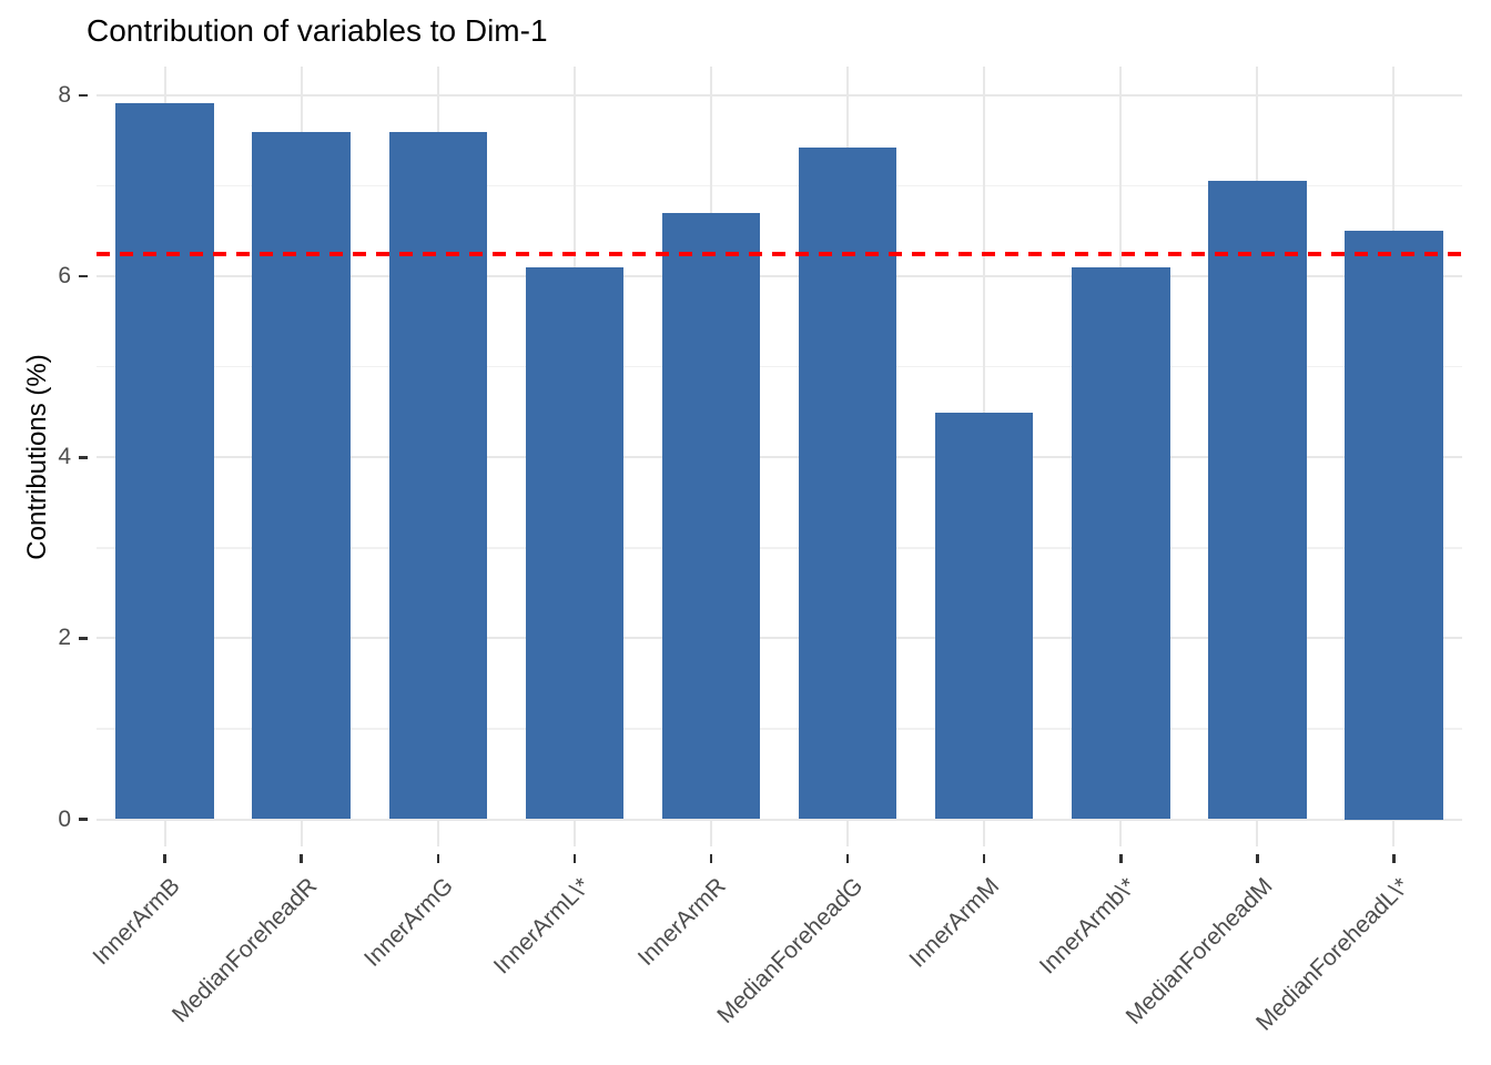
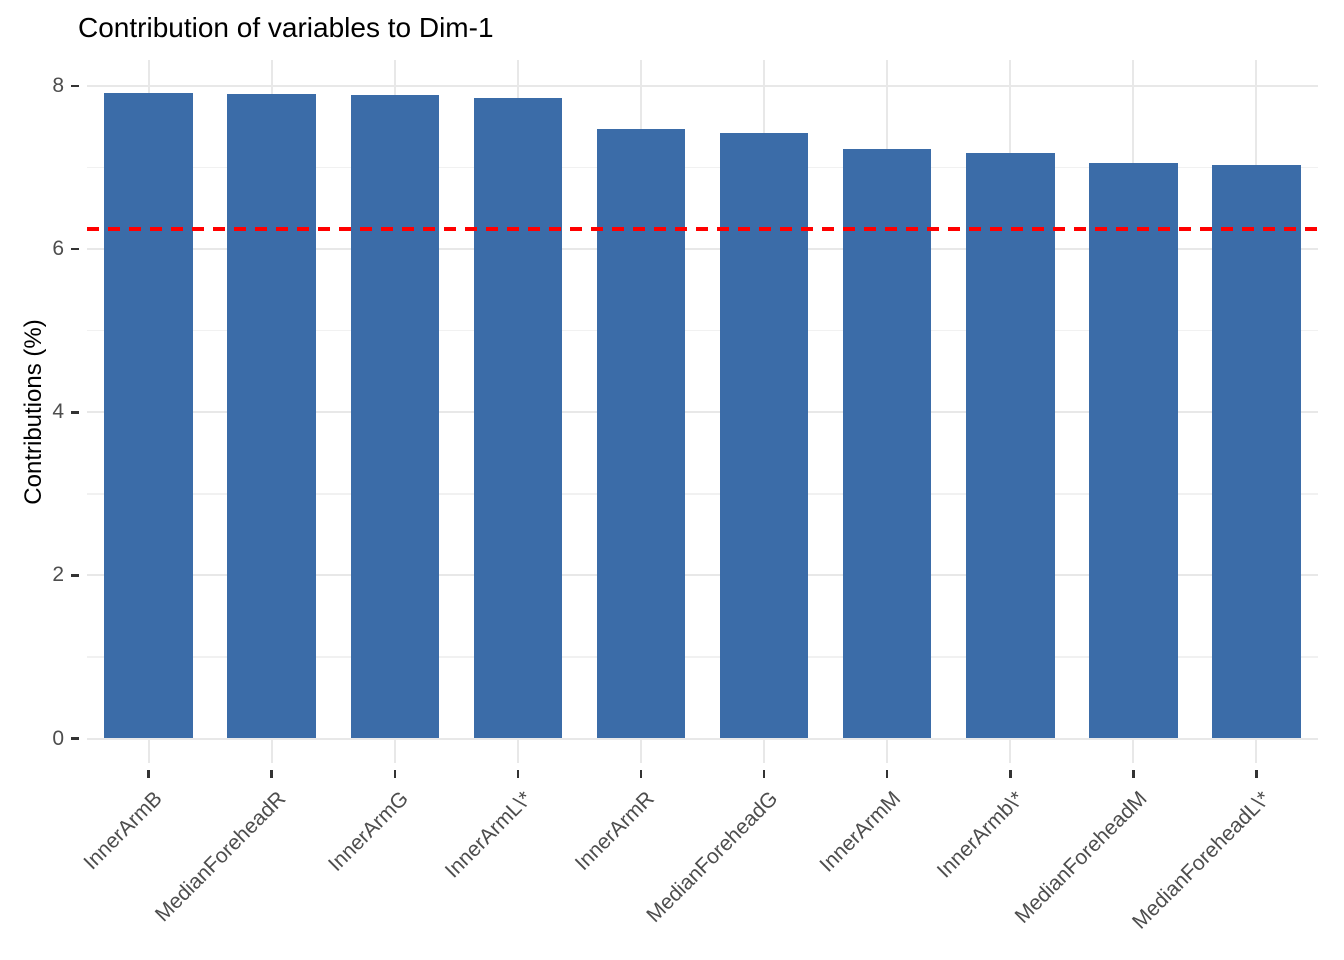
MedianForeheadR: 7.6 -> 7.9
InnerArmG: 7.6 -> 7.9
InnerArmL\*: 6.1 -> 7.8
InnerArmR: 6.7 -> 7.5
InnerArmM: 4.5 -> 7.2
InnerArmb\*: 6.1 -> 7.2
MedianForeheadL\*: 6.5 -> 7.0
